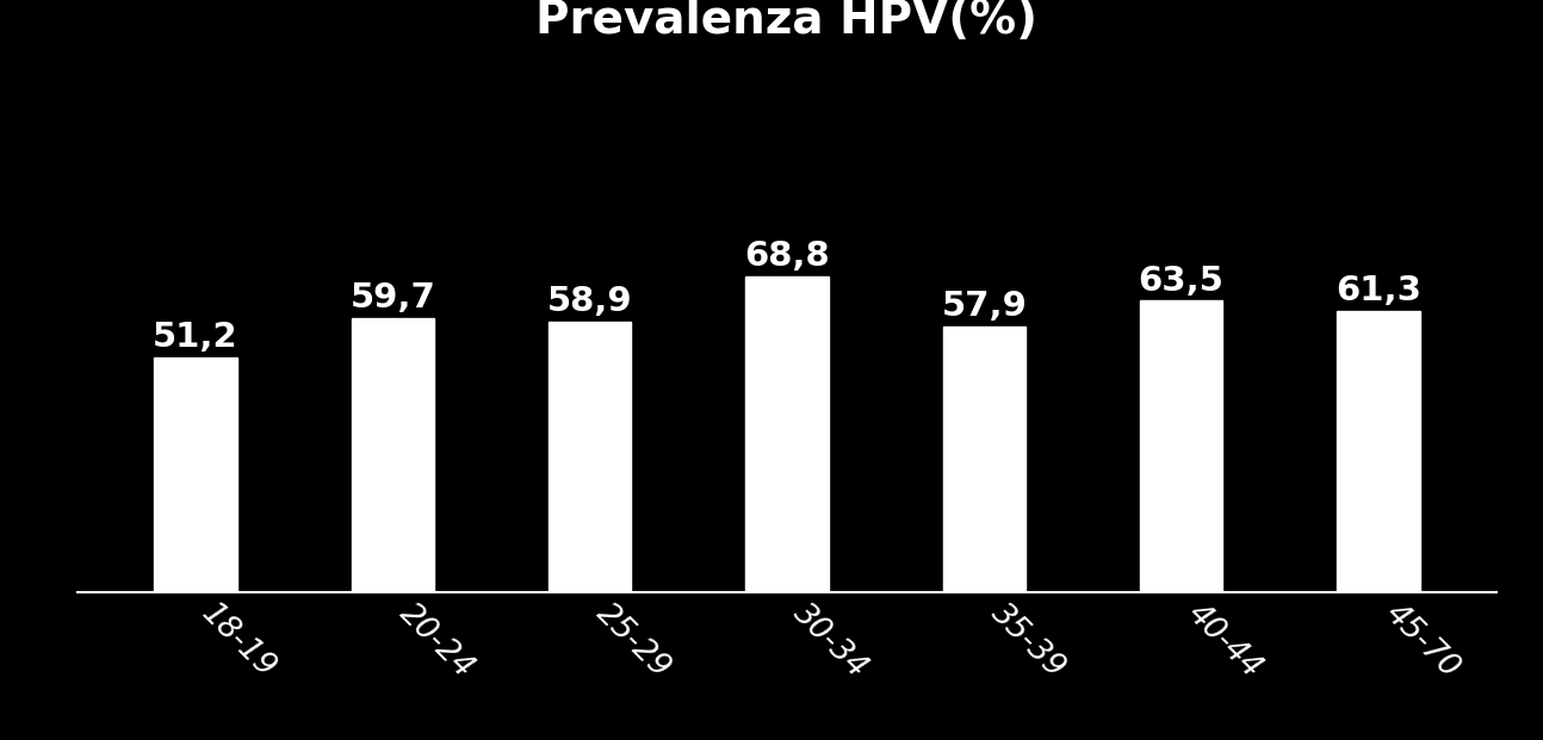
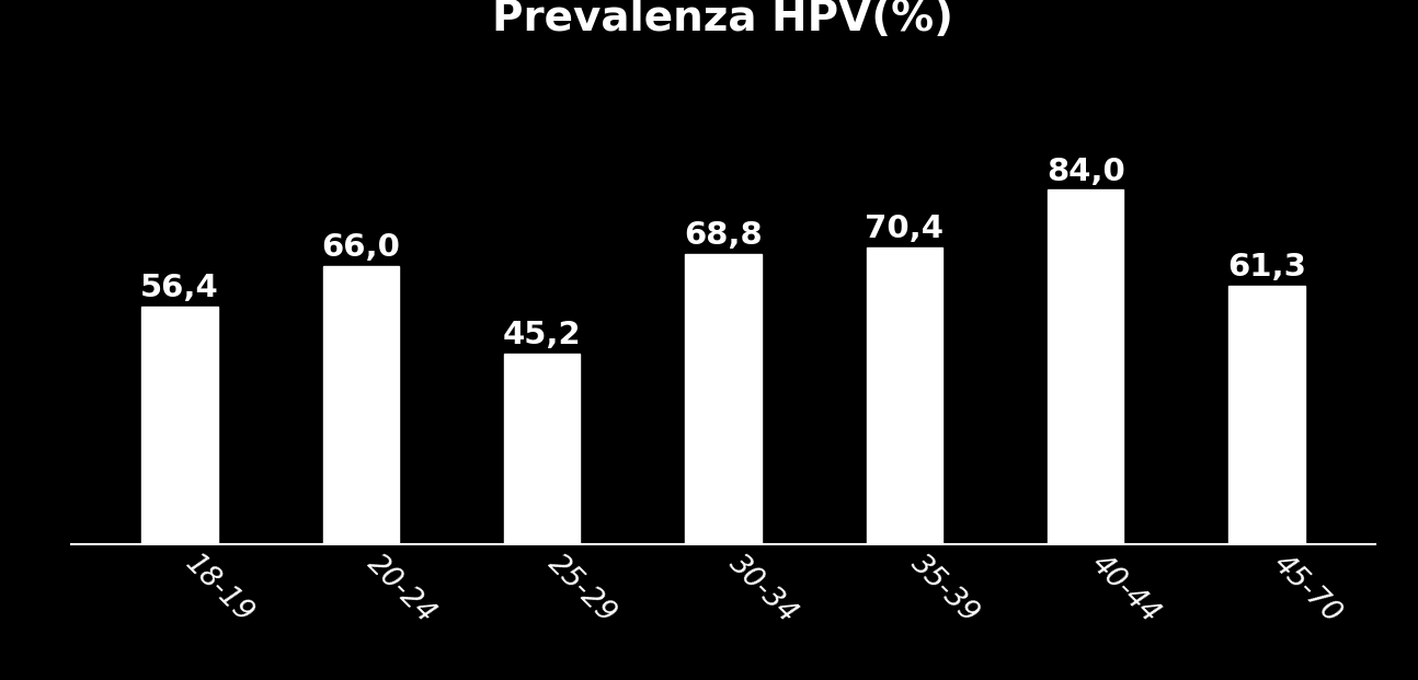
18-19: 51,2 -> 56,4
20-24: 59,7 -> 66,0
25-29: 58,9 -> 45,2
35-39: 57,9 -> 70,4
40-44: 63,5 -> 84,0
